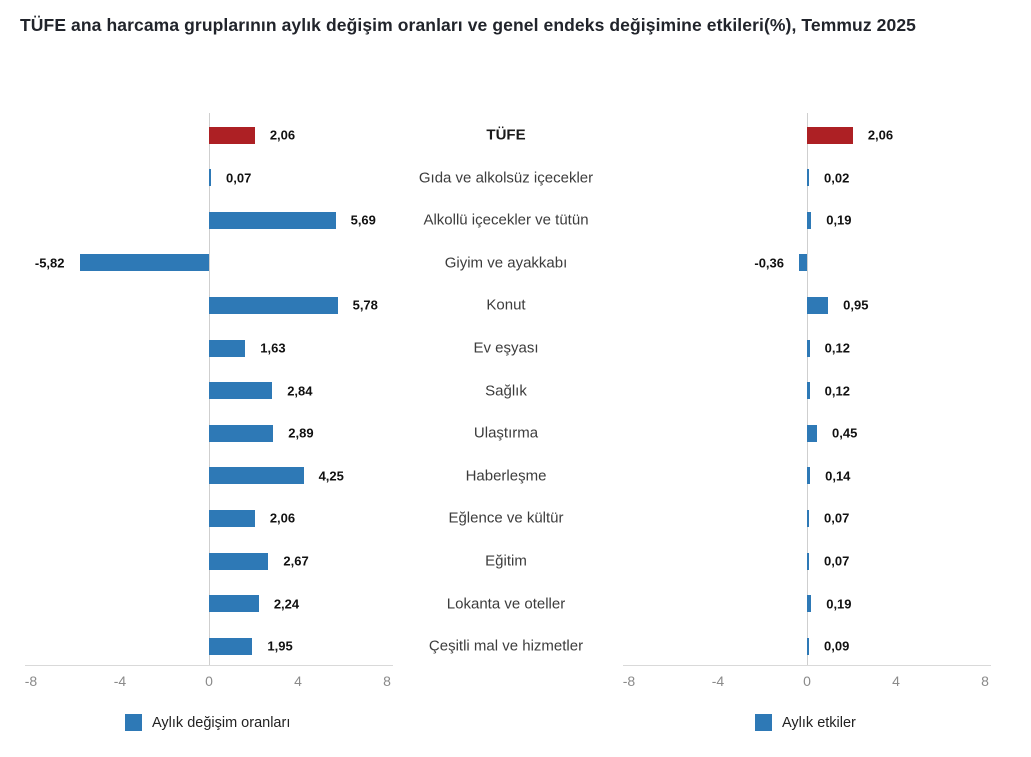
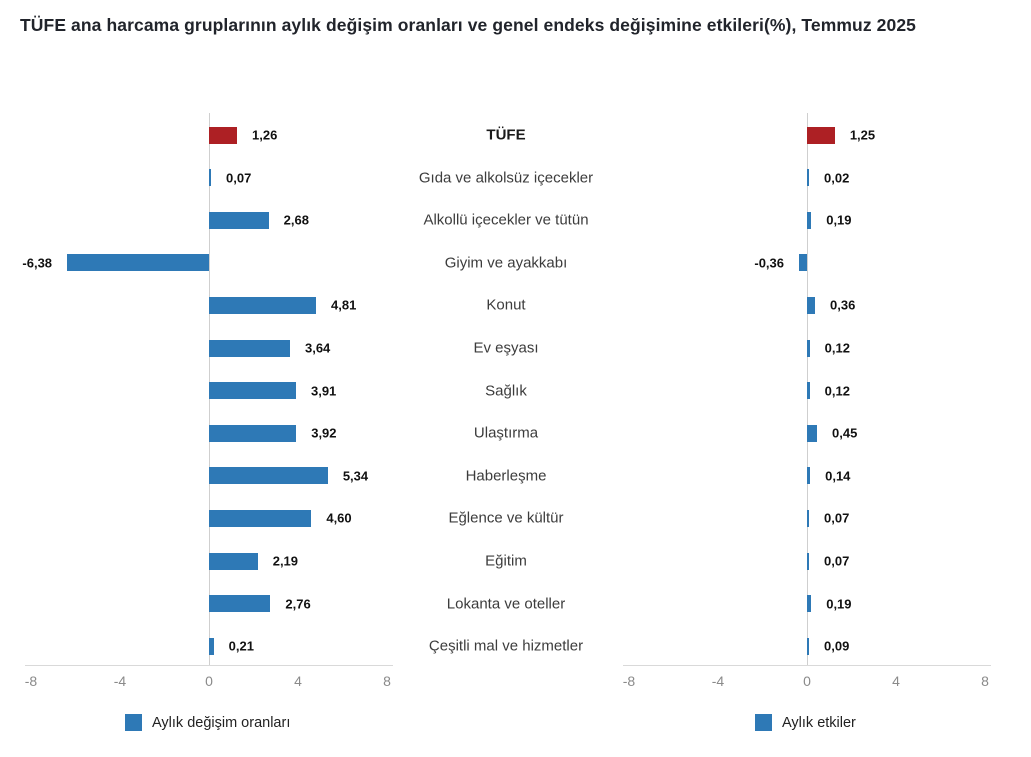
Aylık değişim oranları/TÜFE: 2,06 -> 1,26
Aylık etkiler/TÜFE: 2,06 -> 1,25
Aylık değişim oranları/Alkollü içecekler ve tütün: 5,69 -> 2,68
Aylık değişim oranları/Giyim ve ayakkabı: -5,82 -> -6,38
Aylık değişim oranları/Konut: 5,78 -> 4,81
Aylık etkiler/Konut: 0,95 -> 0,36
Aylık değişim oranları/Ev eşyası: 1,63 -> 3,64
Aylık değişim oranları/Sağlık: 2,84 -> 3,91
Aylık değişim oranları/Ulaştırma: 2,89 -> 3,92
Aylık değişim oranları/Haberleşme: 4,25 -> 5,34
Aylık değişim oranları/Eğlence ve kültür: 2,06 -> 4,60
Aylık değişim oranları/Eğitim: 2,67 -> 2,19
Aylık değişim oranları/Lokanta ve oteller: 2,24 -> 2,76
Aylık değişim oranları/Çeşitli mal ve hizmetler: 1,95 -> 0,21
